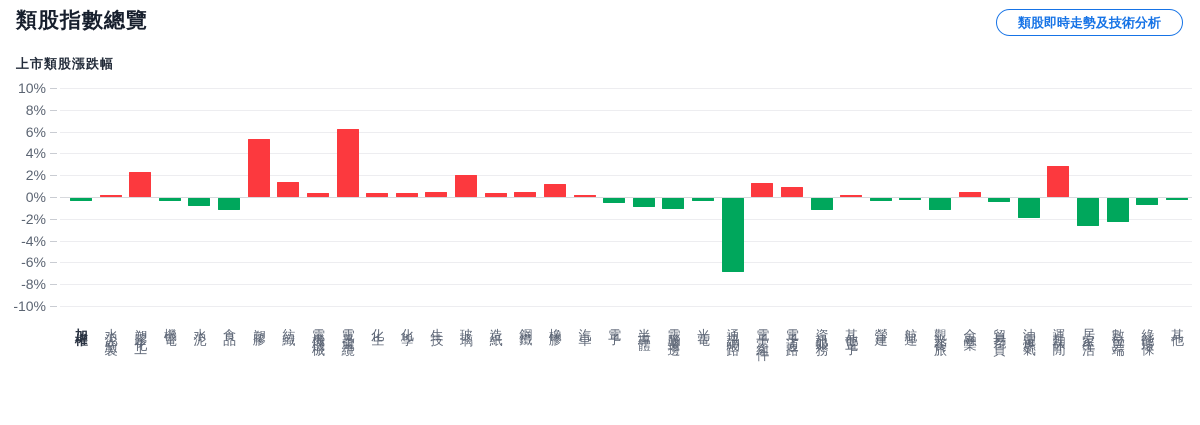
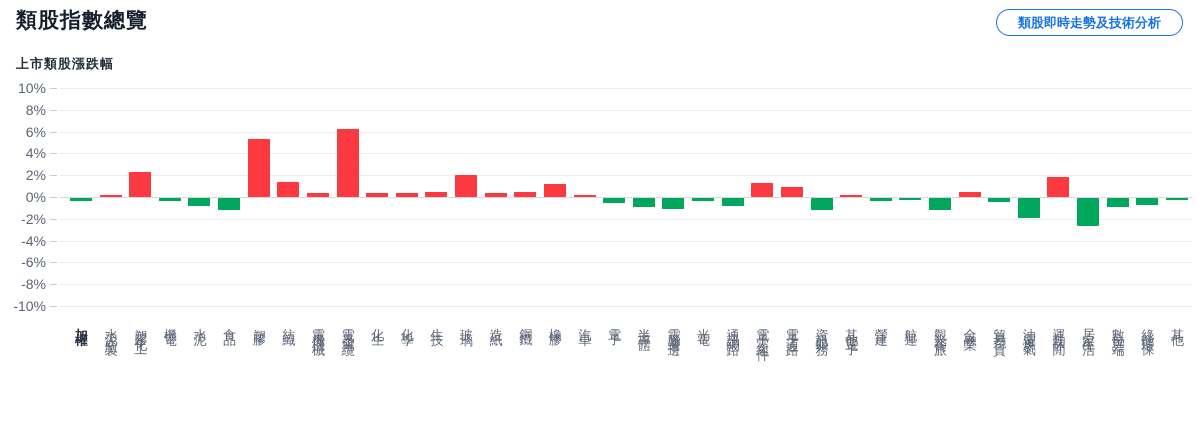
通訊網路: -6.8% -> -0.7%
運動休閒: 2.8% -> 1.8%
數位雲端: -2.2% -> -0.8%
